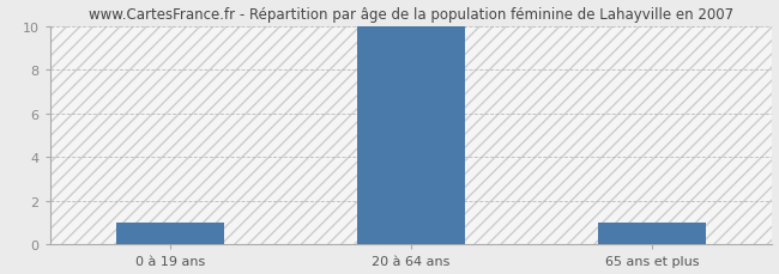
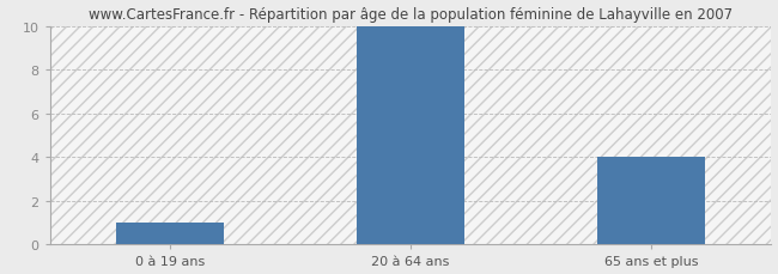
65 ans et plus: 1 -> 4
